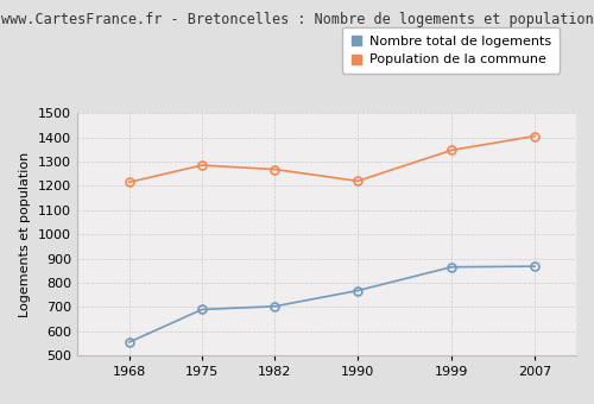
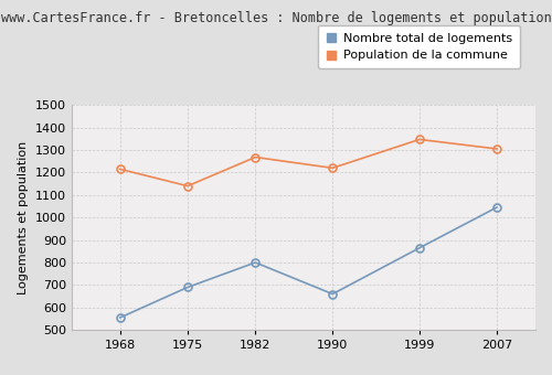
Population de la commune/1975: 1285 -> 1140
Nombre total de logements/1982: 703 -> 800
Nombre total de logements/1990: 768 -> 660
Nombre total de logements/2007: 868 -> 1045
Population de la commune/2007: 1405 -> 1305
